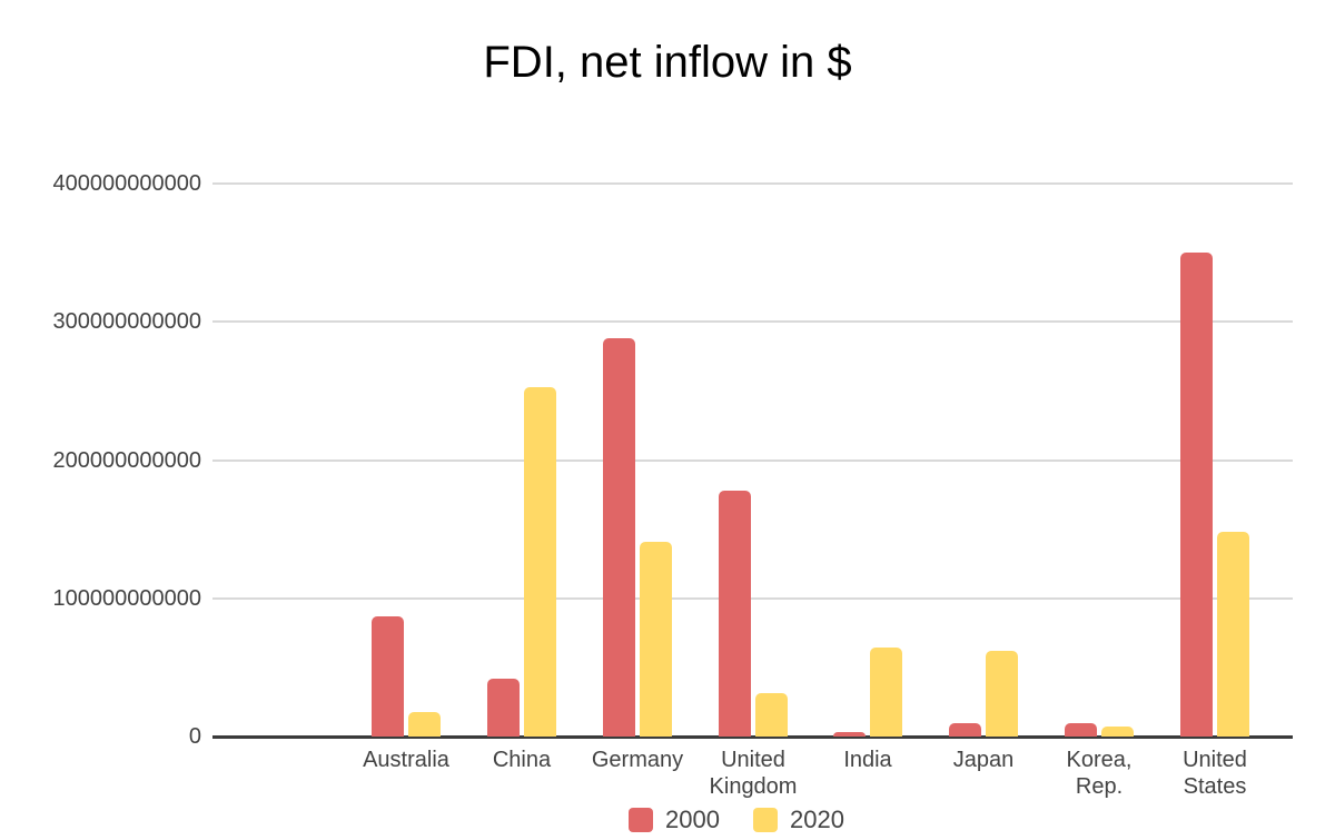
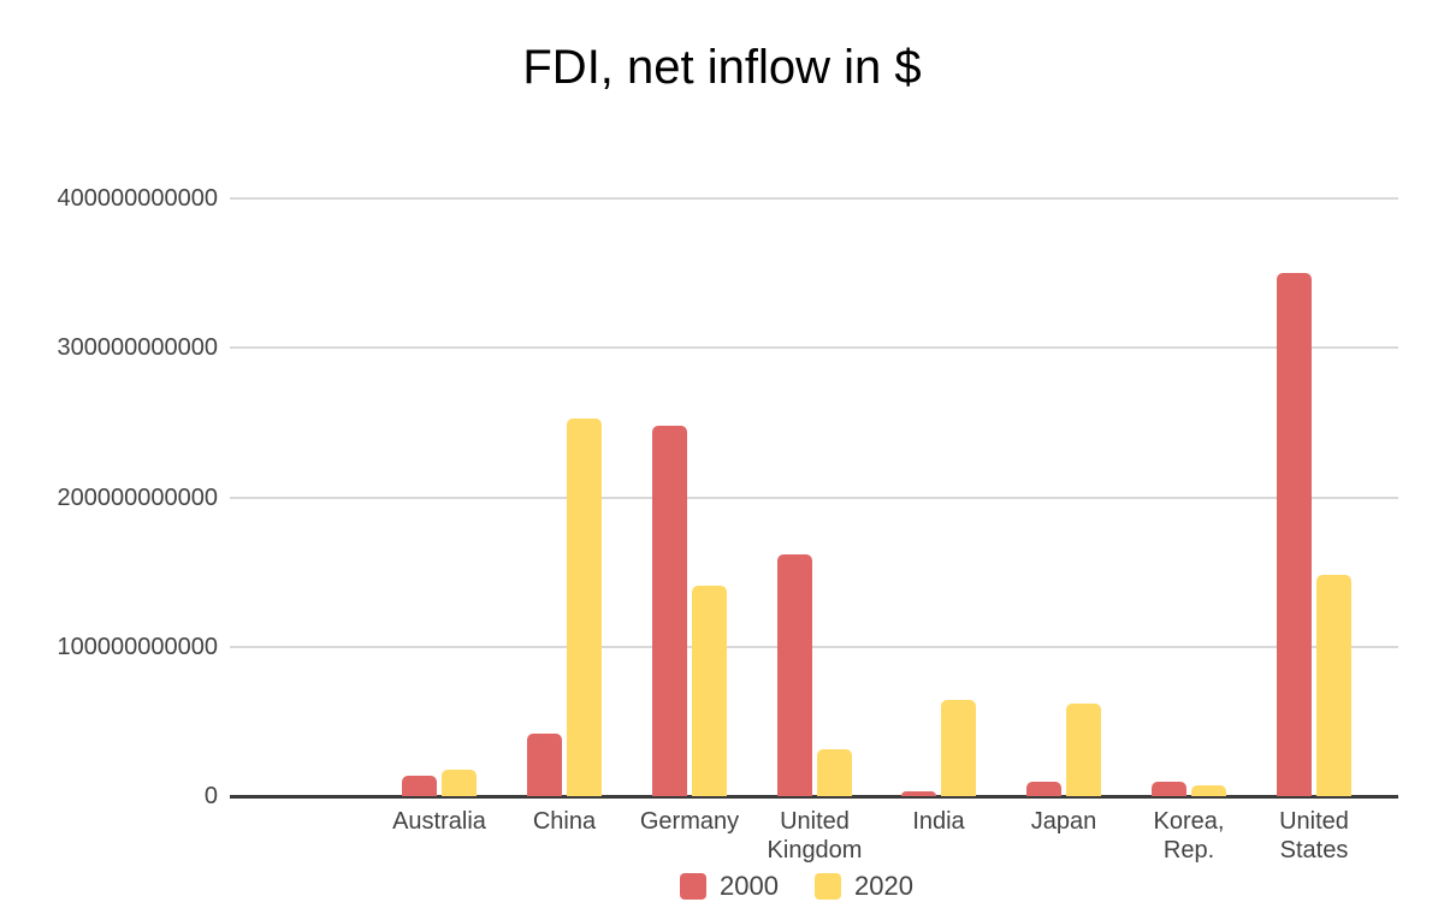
2000/Australia: 87000000000 -> 14000000000
2000/Germany: 288000000000 -> 248000000000
2000/United Kingdom: 178000000000 -> 162000000000
